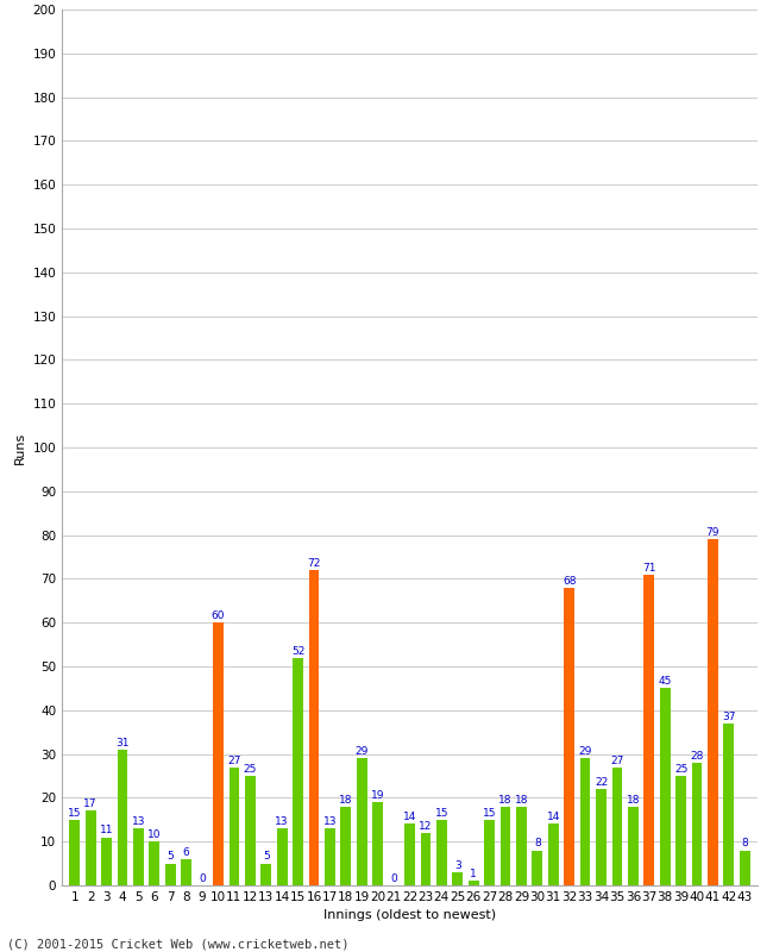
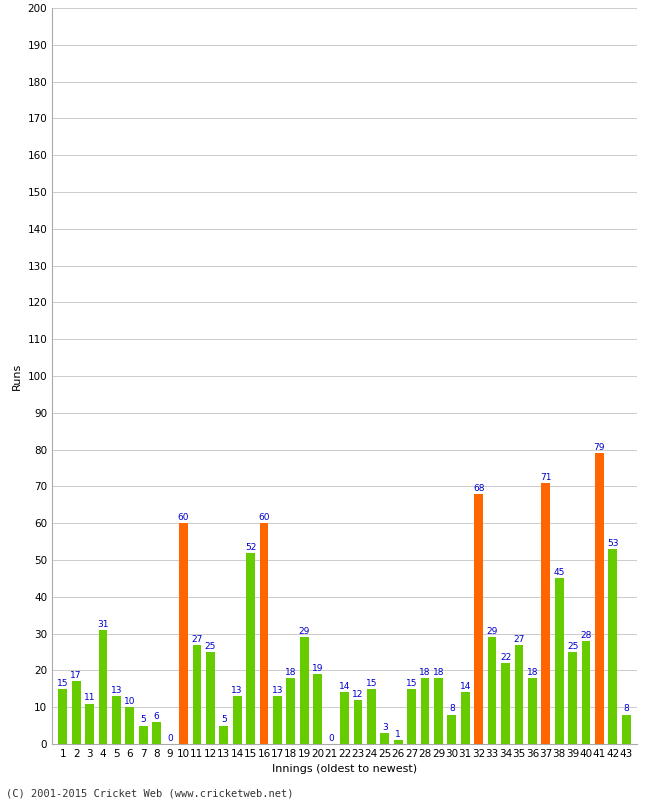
16: 72 -> 60
42: 37 -> 53
